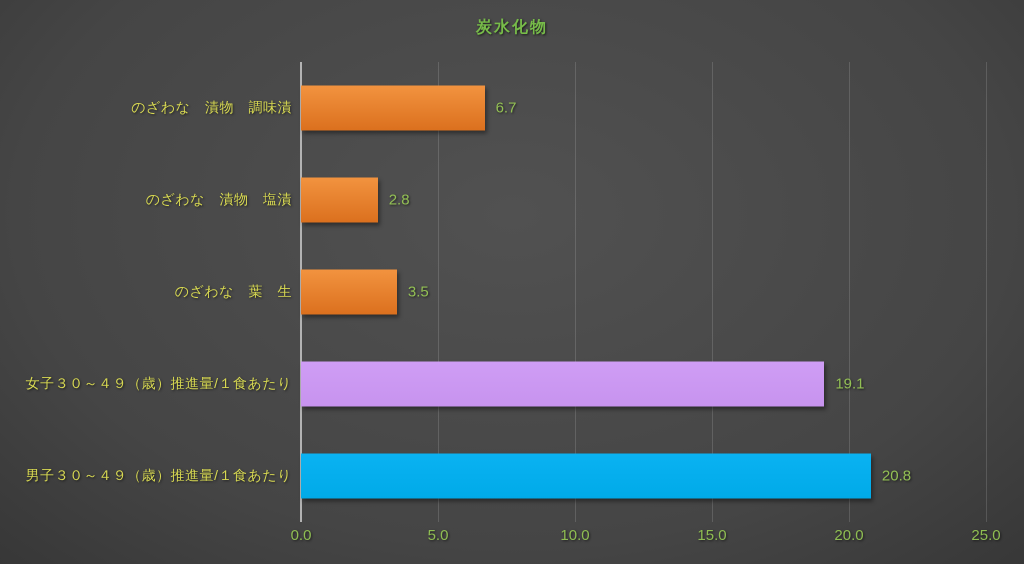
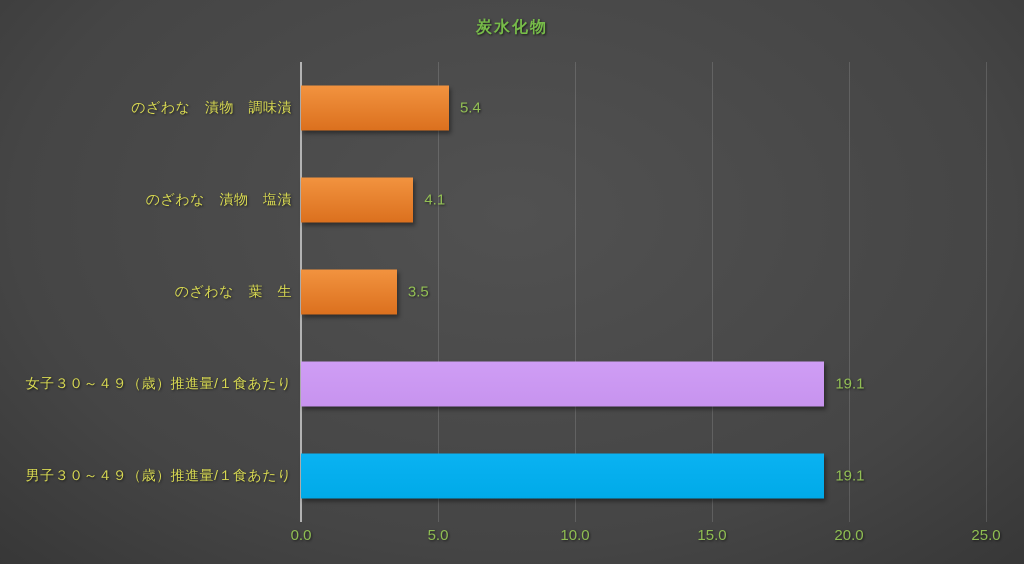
のざわな 漬物 調味漬: 6.7 -> 5.4
のざわな 漬物 塩漬: 2.8 -> 4.1
男子３０～４９（歳）推進量/１食あたり: 20.8 -> 19.1
